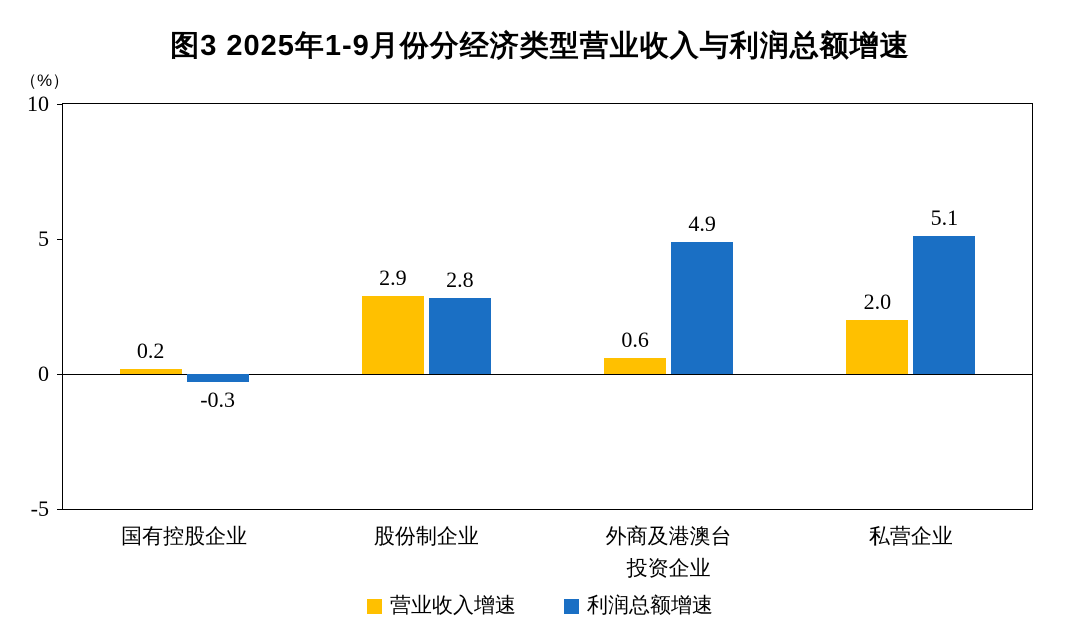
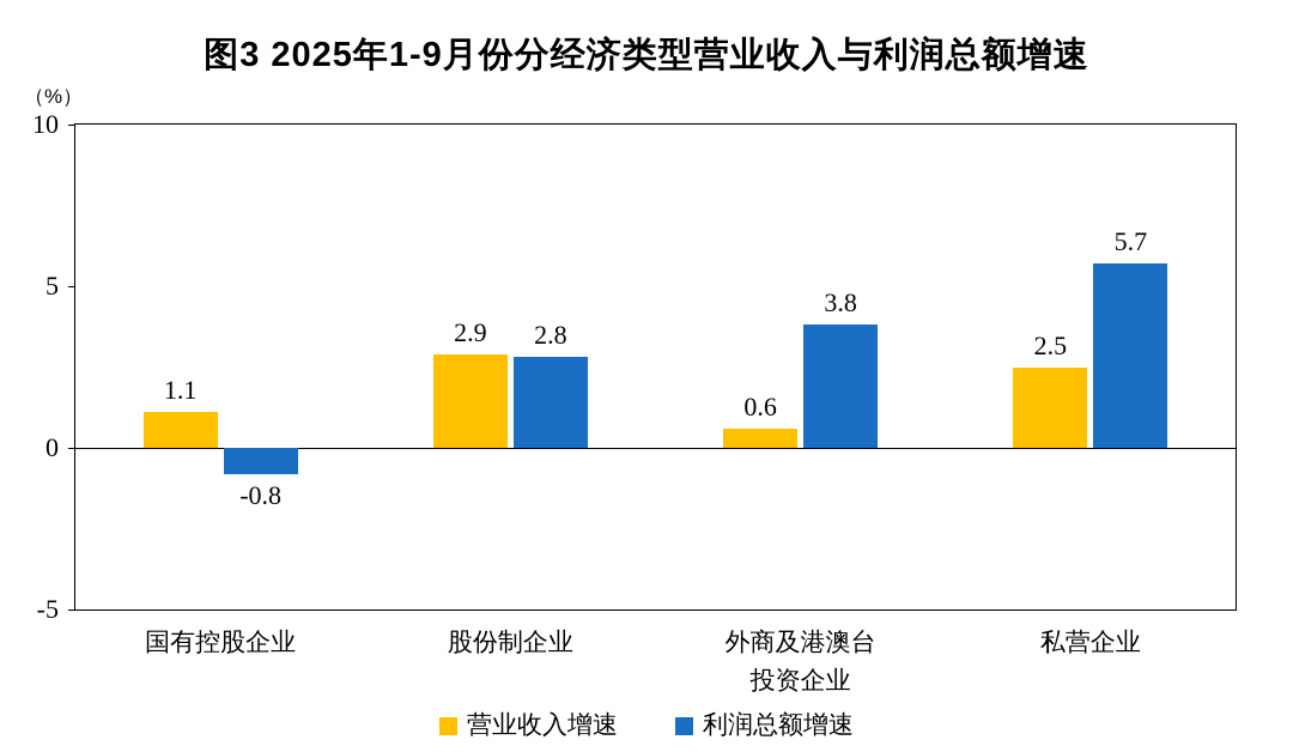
营业收入增速/国有控股企业: 0.2 -> 1.1
利润总额增速/国有控股企业: -0.3 -> -0.8
利润总额增速/外商及港澳台 投资企业: 4.9 -> 3.8
营业收入增速/私营企业: 2.0 -> 2.5
利润总额增速/私营企业: 5.1 -> 5.7
